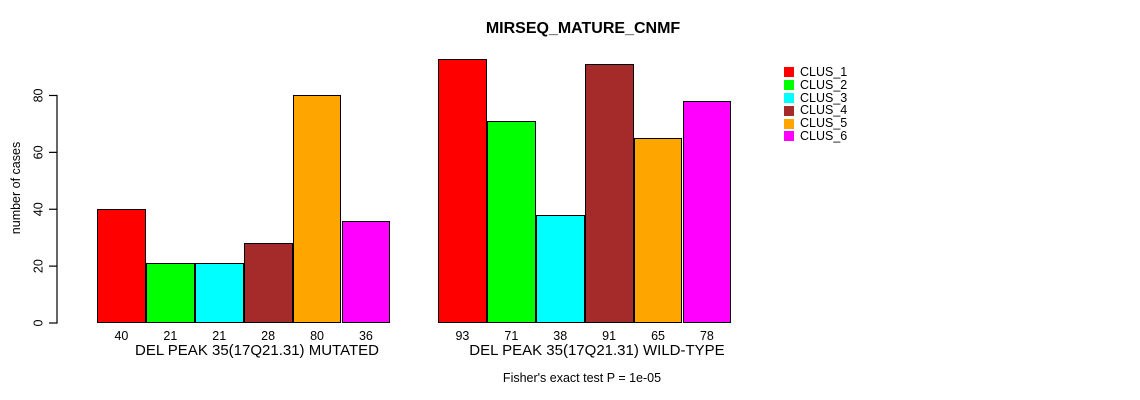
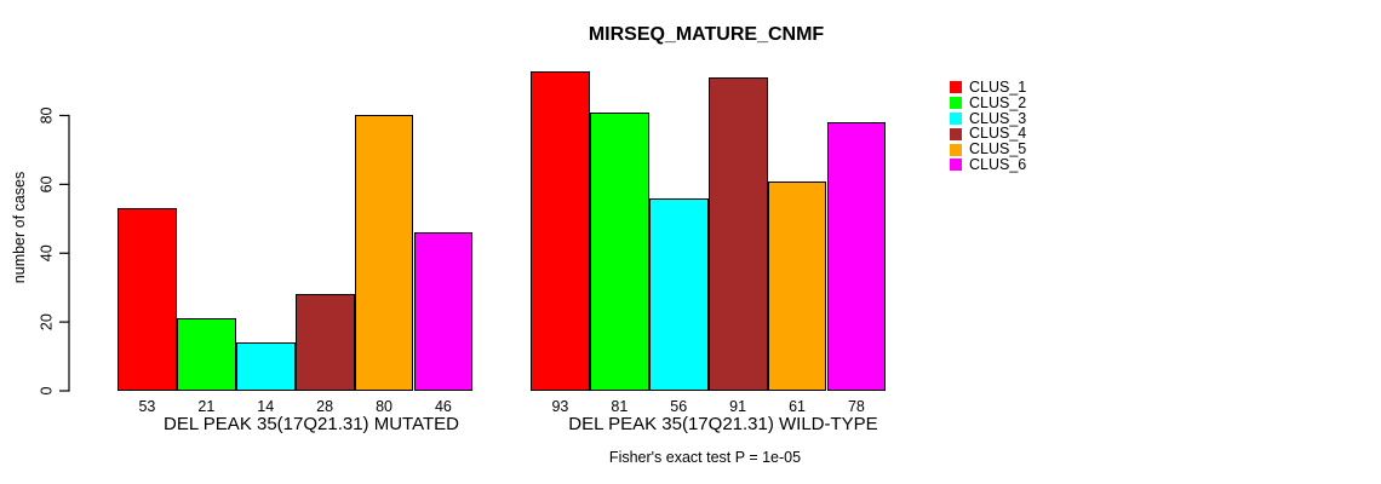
CLUS_1/DEL PEAK 35(17Q21.31) MUTATED: 40 -> 53
CLUS_3/DEL PEAK 35(17Q21.31) MUTATED: 21 -> 14
CLUS_6/DEL PEAK 35(17Q21.31) MUTATED: 36 -> 46
CLUS_2/DEL PEAK 35(17Q21.31) WILD-TYPE: 71 -> 81
CLUS_3/DEL PEAK 35(17Q21.31) WILD-TYPE: 38 -> 56
CLUS_5/DEL PEAK 35(17Q21.31) WILD-TYPE: 65 -> 61
